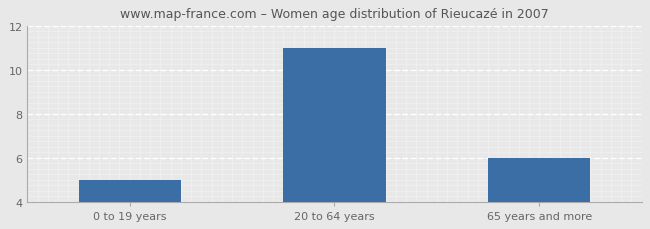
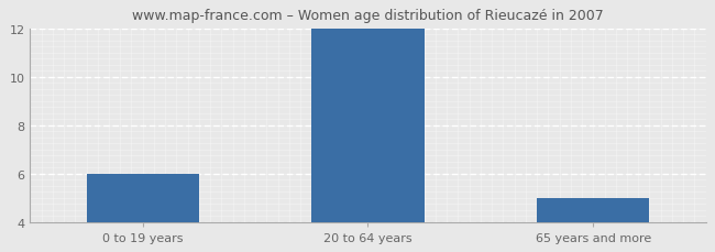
0 to 19 years: 5 -> 6
20 to 64 years: 11 -> 12
65 years and more: 6 -> 5
